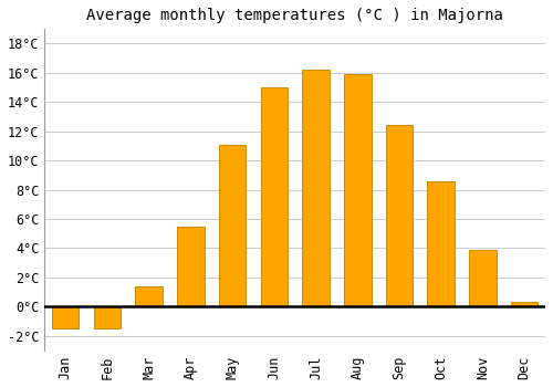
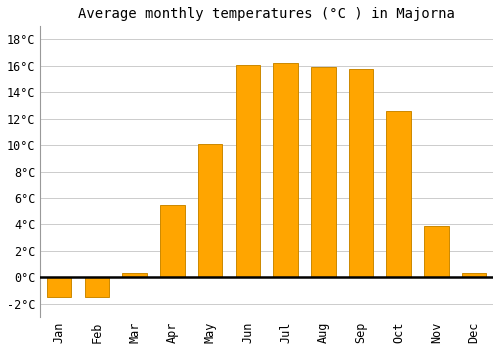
Mar: 1.4°C -> 0.3°C
May: 11.1°C -> 10.1°C
Jun: 15.0°C -> 16.1°C
Sep: 12.4°C -> 15.8°C
Oct: 8.6°C -> 12.6°C
